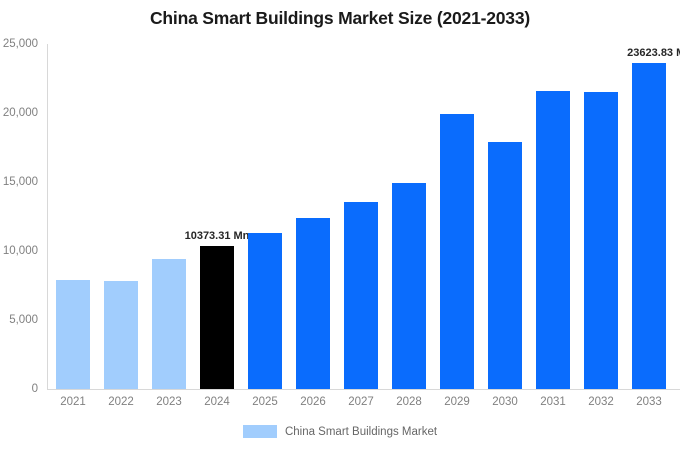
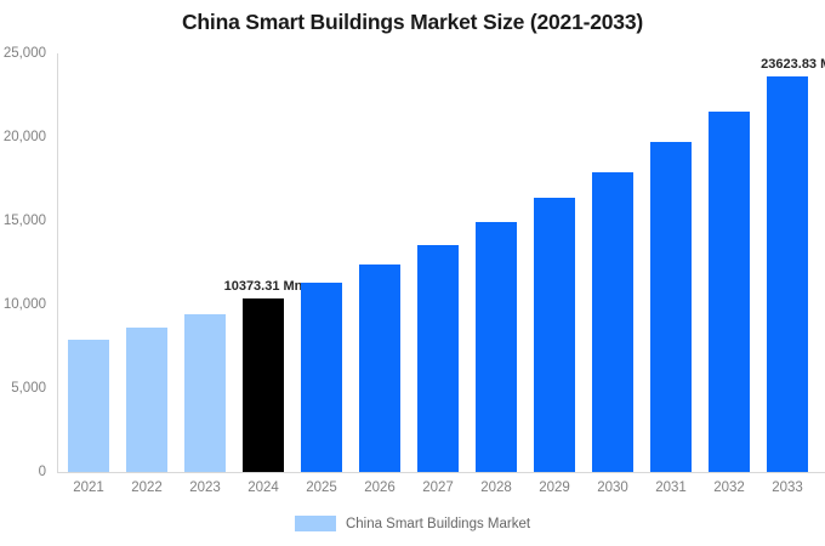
2022: 7800 -> 8600
2029: 19900 -> 16400
2031: 21600 -> 19700
